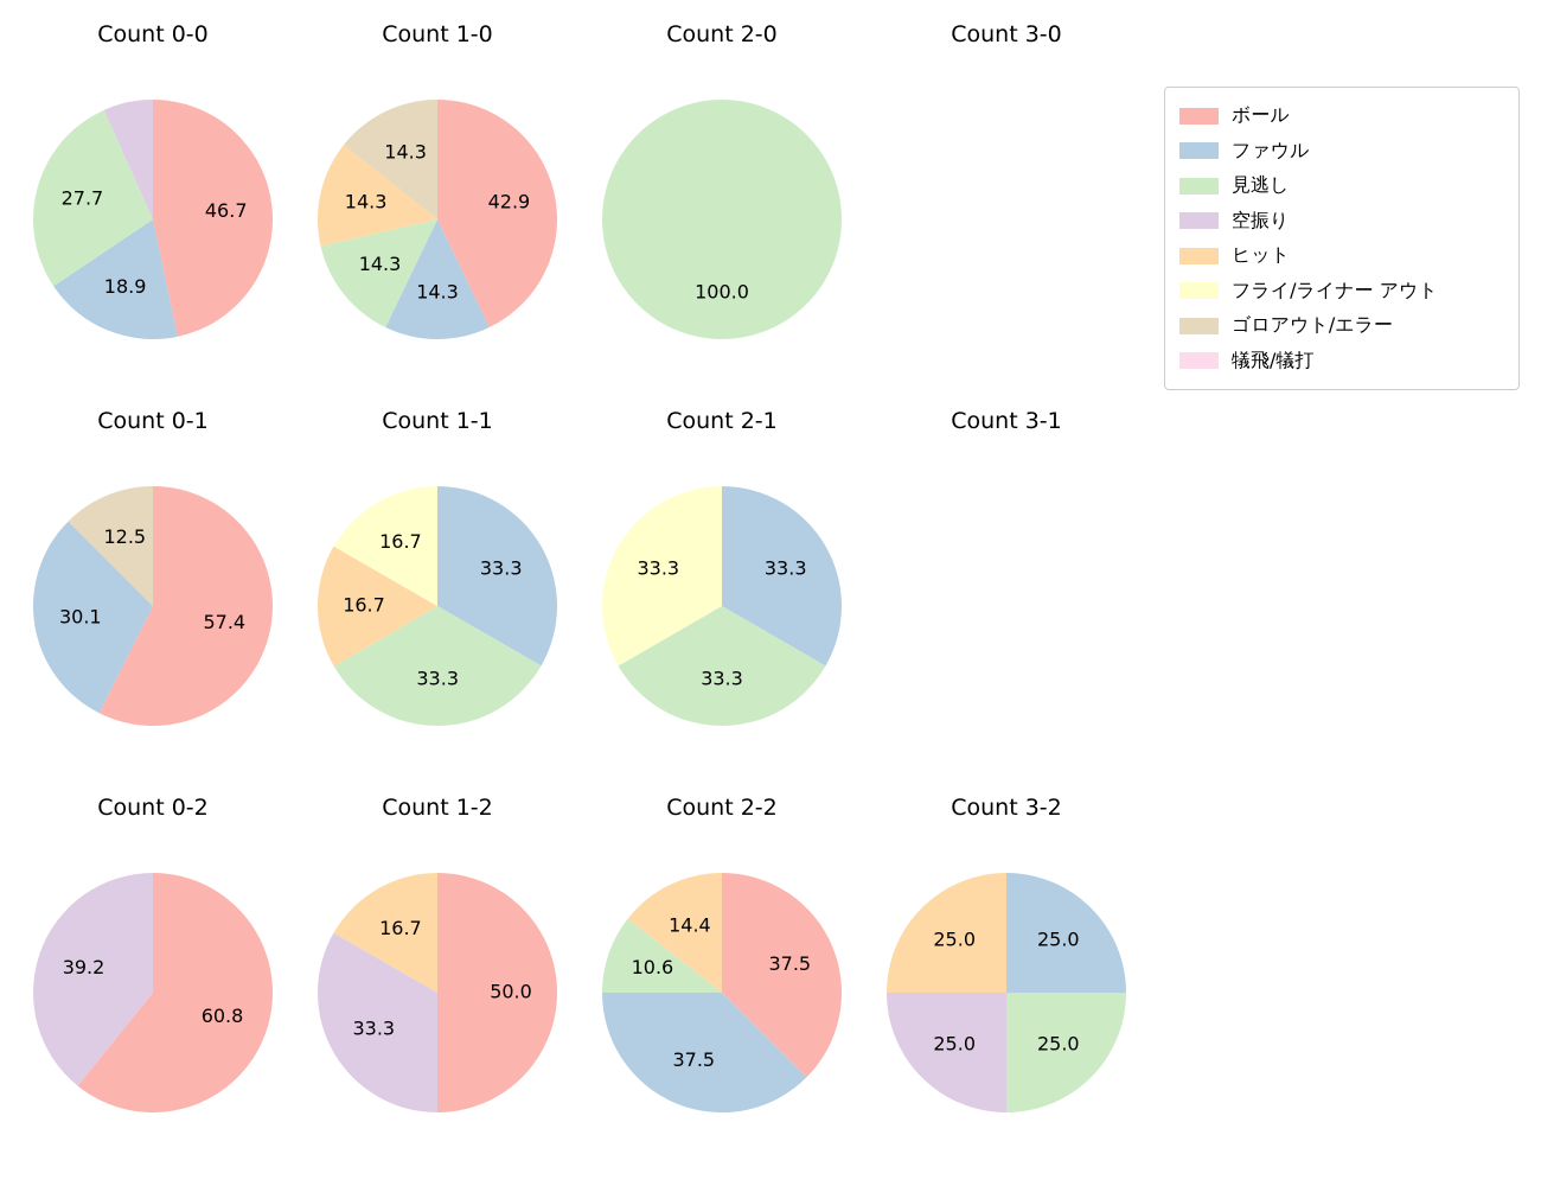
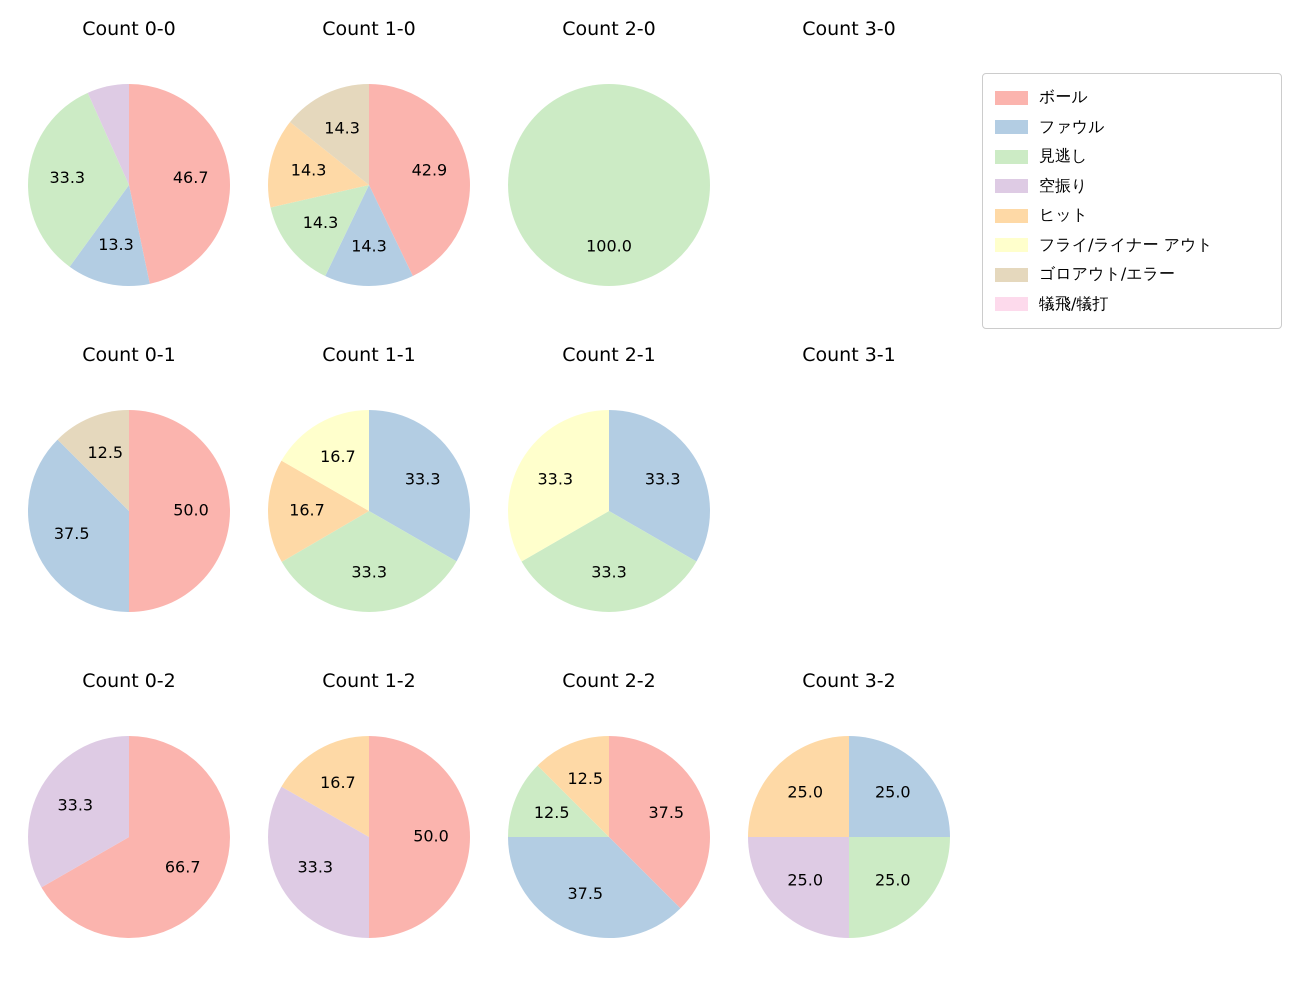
Count 0-0/ファウル: 18.9 -> 13.3
Count 0-0/見逃し: 27.7 -> 33.3
Count 0-1/ボール: 57.4 -> 50.0
Count 0-1/ファウル: 30.1 -> 37.5
Count 0-2/ボール: 60.8 -> 66.7
Count 0-2/空振り: 39.2 -> 33.3
Count 2-2/見逃し: 10.6 -> 12.5
Count 2-2/ヒット: 14.4 -> 12.5
